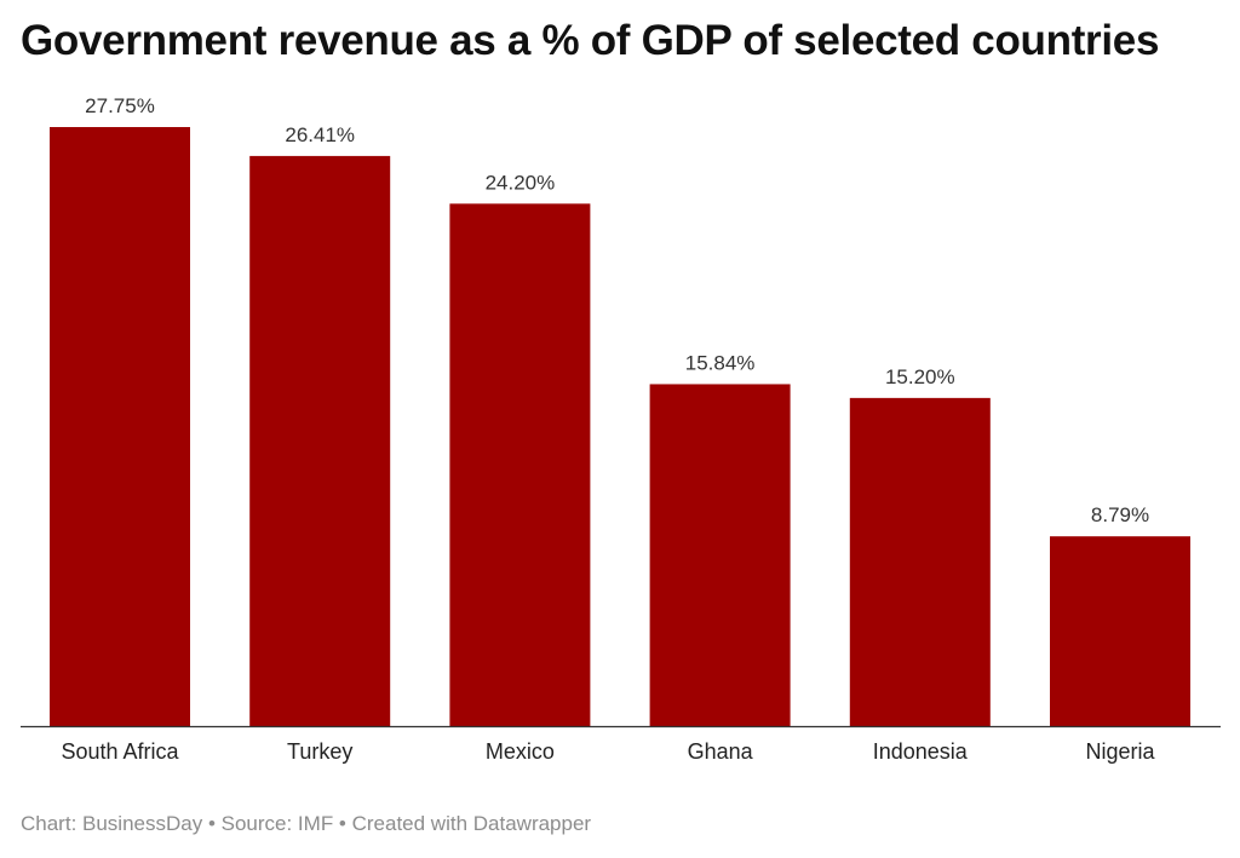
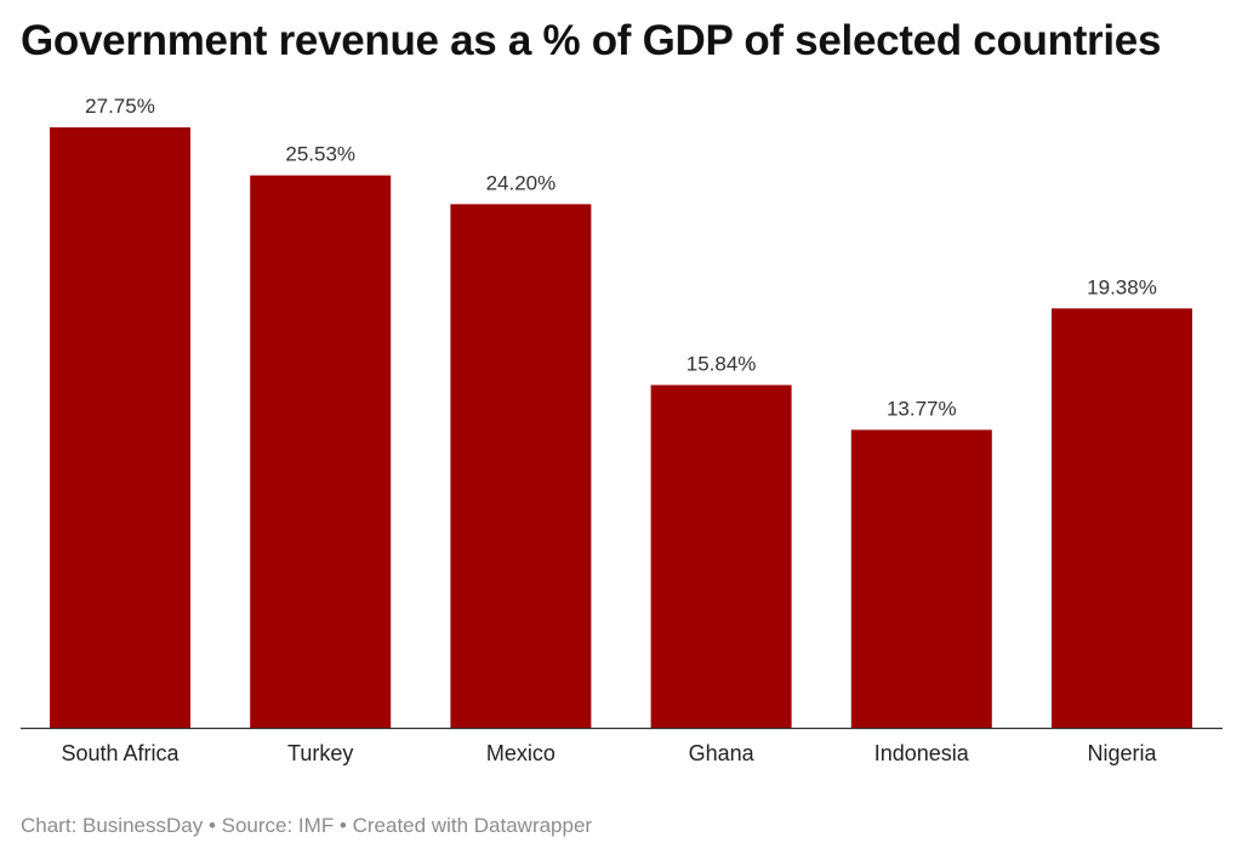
Turkey: 26.41% -> 25.53%
Indonesia: 15.20% -> 13.77%
Nigeria: 8.79% -> 19.38%
